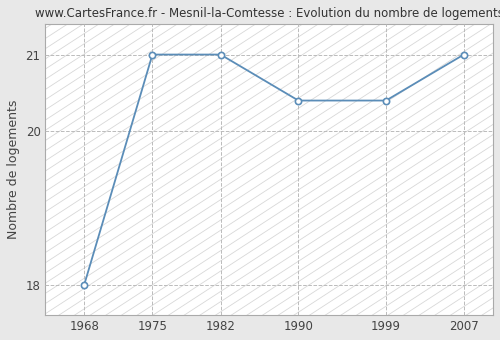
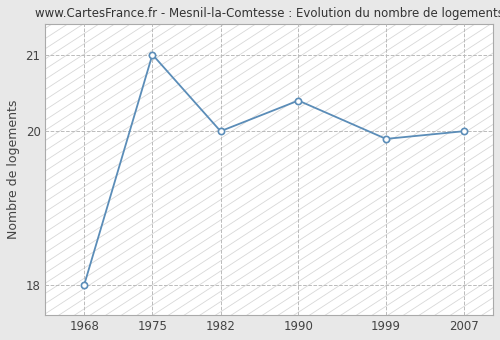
1982: 21.0 -> 20.0
1999: 20.4 -> 19.9
2007: 21.0 -> 20.0
